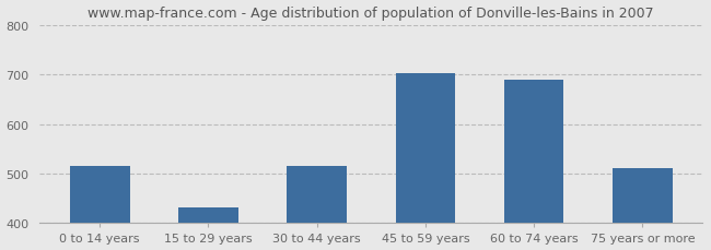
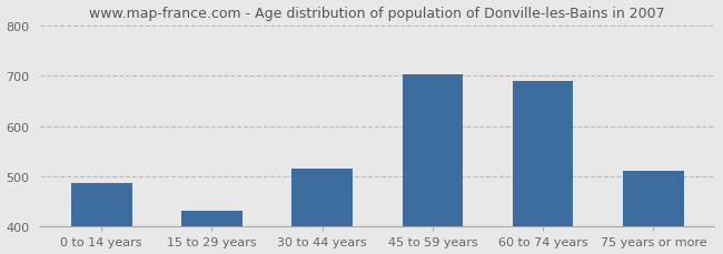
0 to 14 years: 515 -> 487
